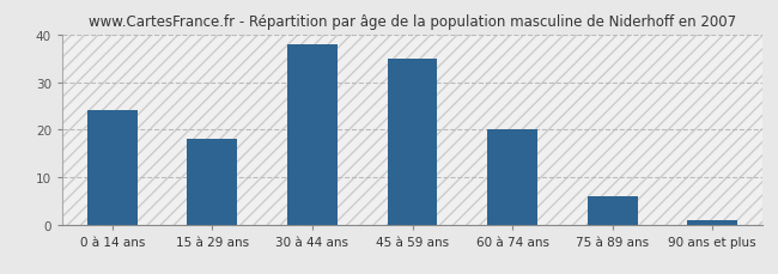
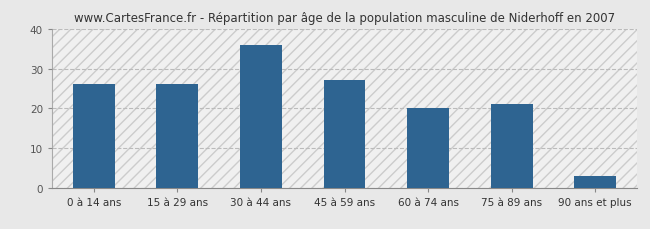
0 à 14 ans: 24 -> 26
15 à 29 ans: 18 -> 26
30 à 44 ans: 38 -> 36
45 à 59 ans: 35 -> 27
75 à 89 ans: 6 -> 21
90 ans et plus: 1 -> 3
